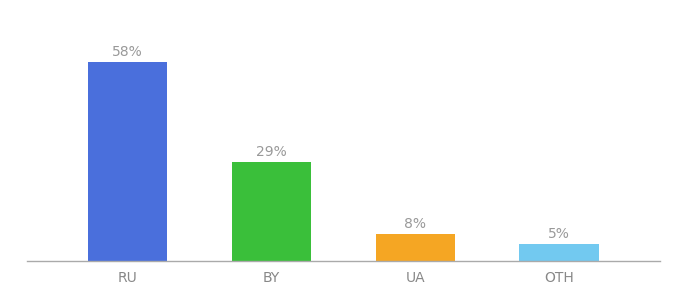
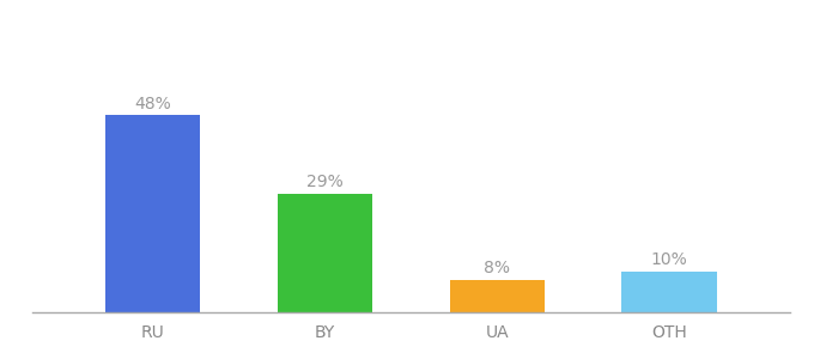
RU: 58% -> 48%
OTH: 5% -> 10%
